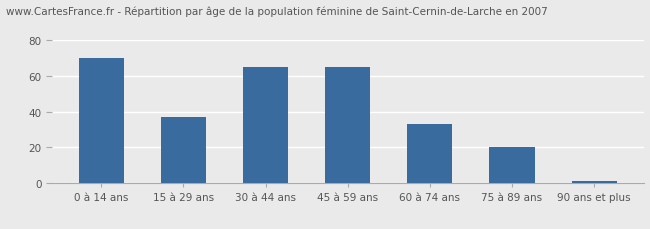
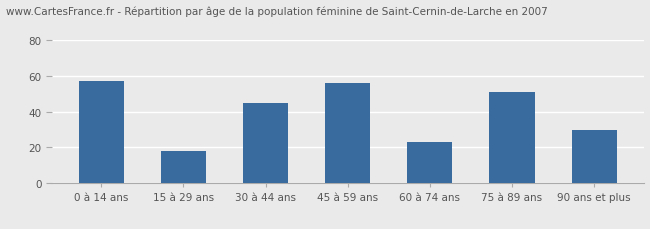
0 à 14 ans: 70 -> 57
15 à 29 ans: 37 -> 18
30 à 44 ans: 65 -> 45
45 à 59 ans: 65 -> 56
60 à 74 ans: 33 -> 23
75 à 89 ans: 20 -> 51
90 ans et plus: 1 -> 30
